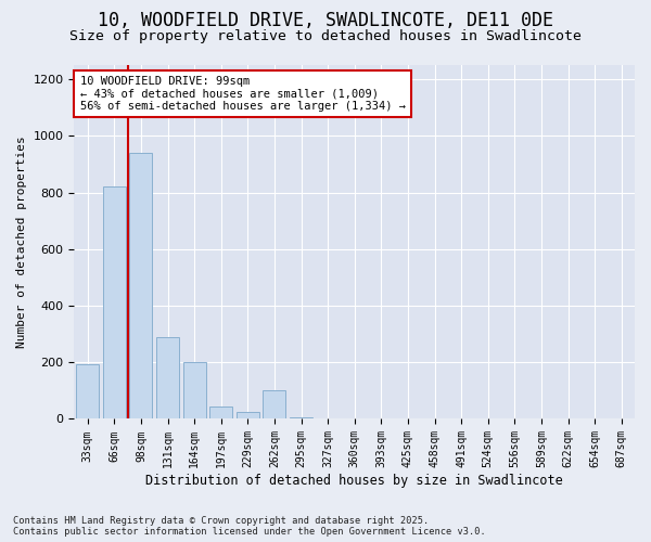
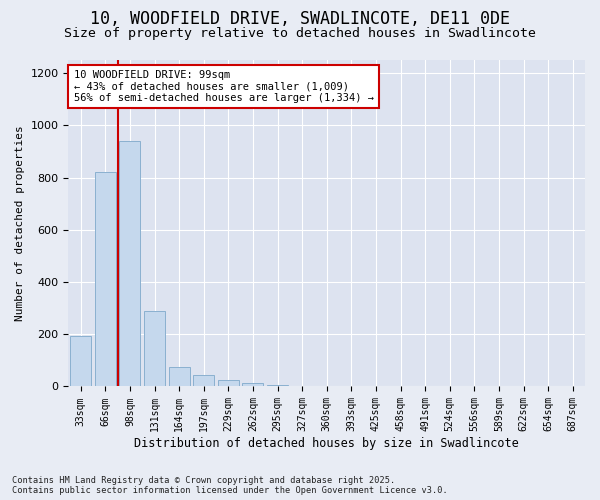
164sqm: 200 -> 75
262sqm: 100 -> 12
